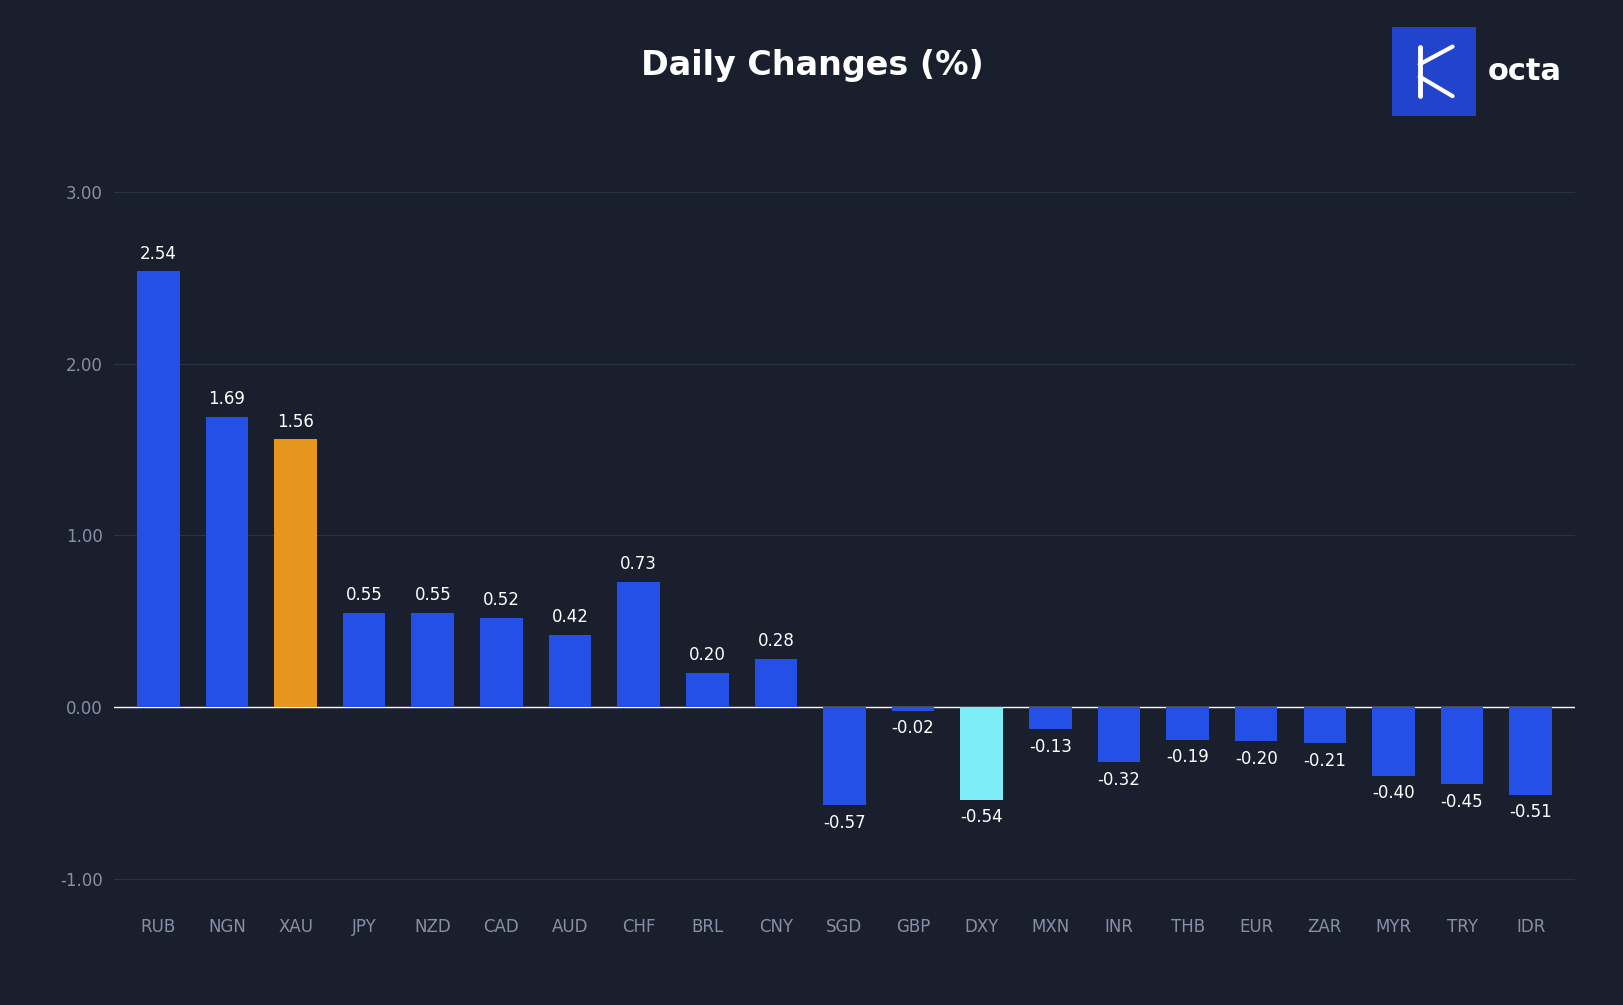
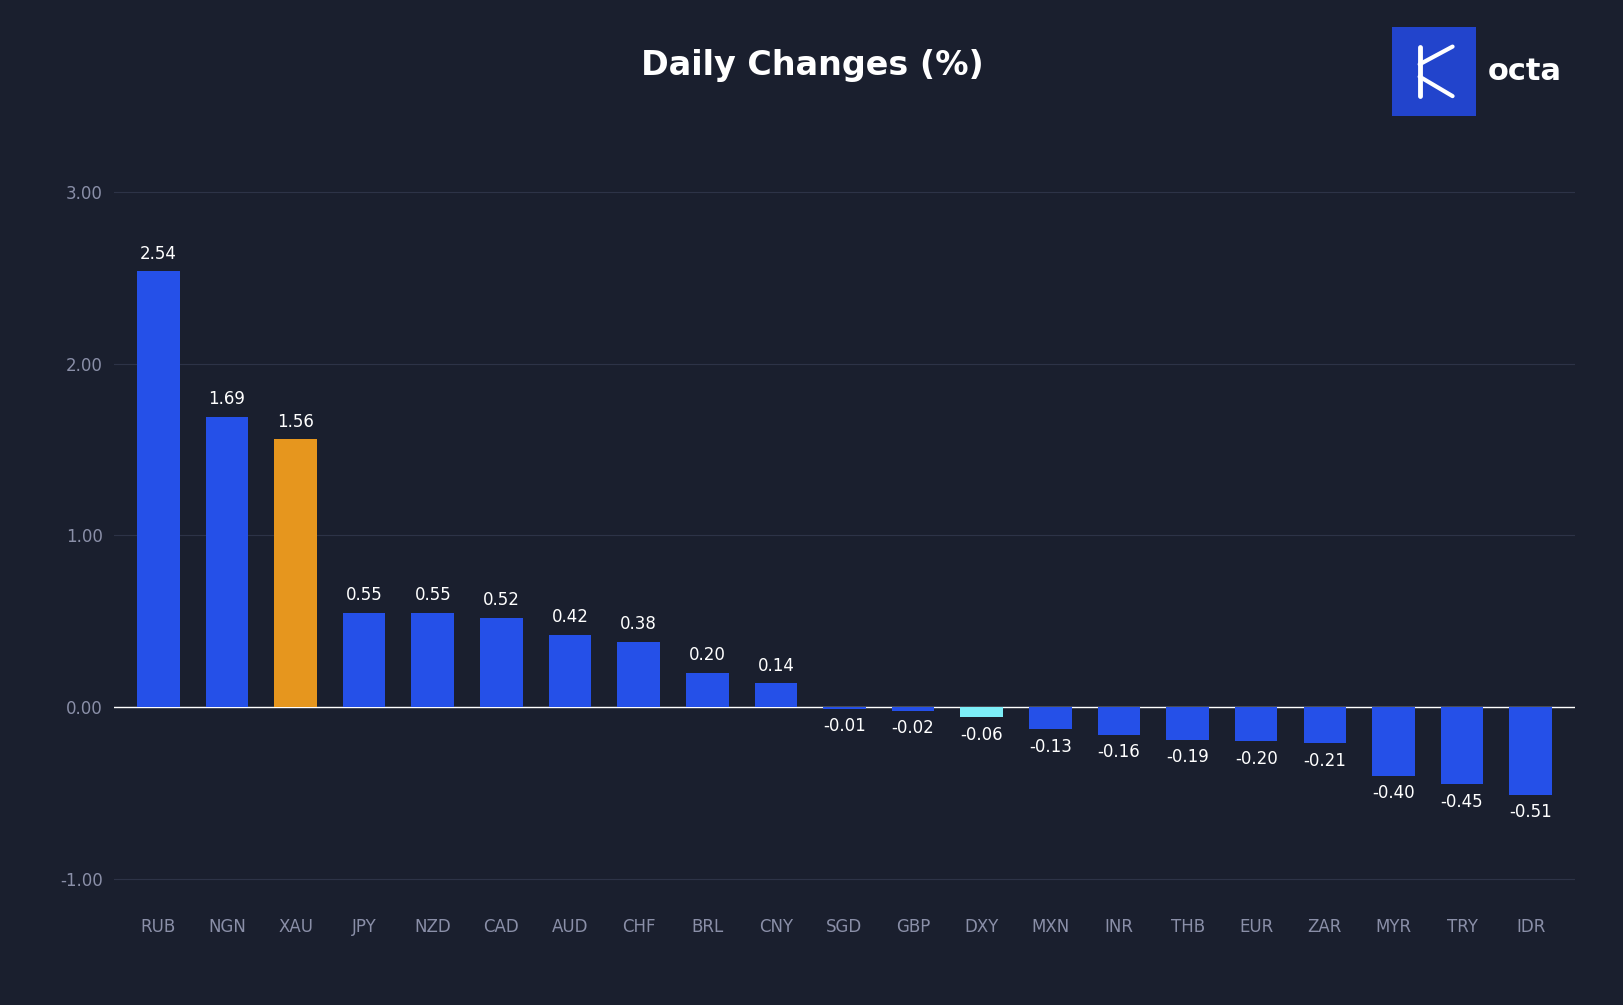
CHF: 0.73 -> 0.38
CNY: 0.28 -> 0.14
SGD: -0.57 -> -0.01
DXY: -0.54 -> -0.06
INR: -0.32 -> -0.16
